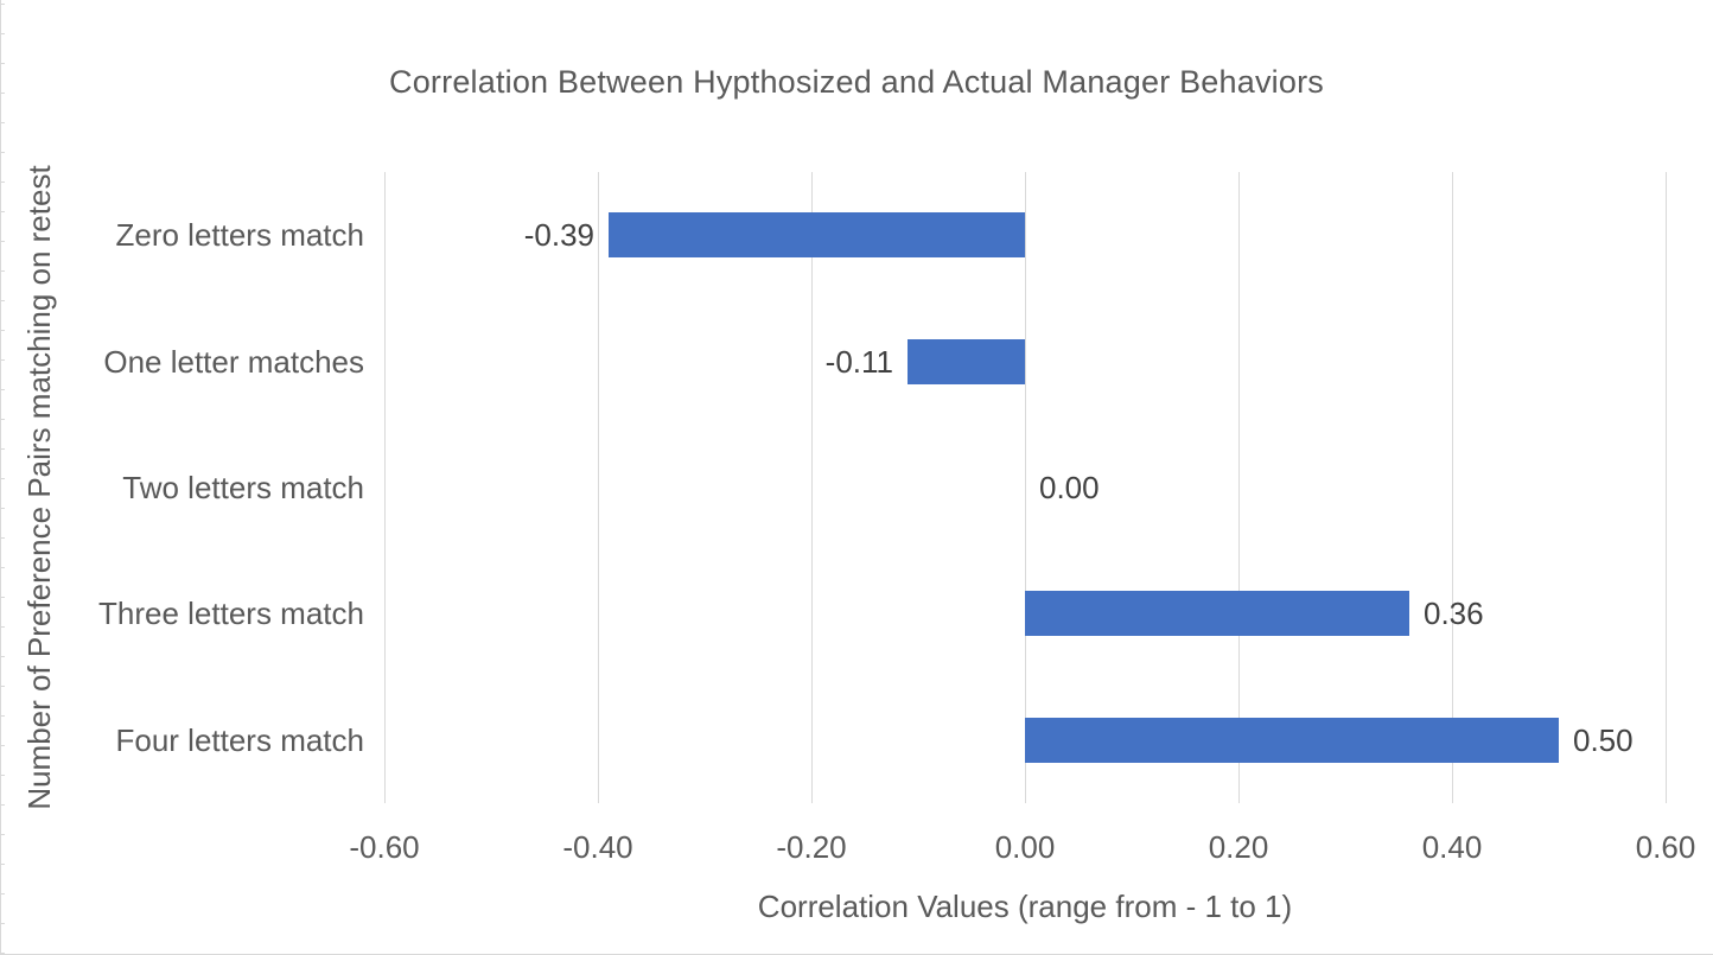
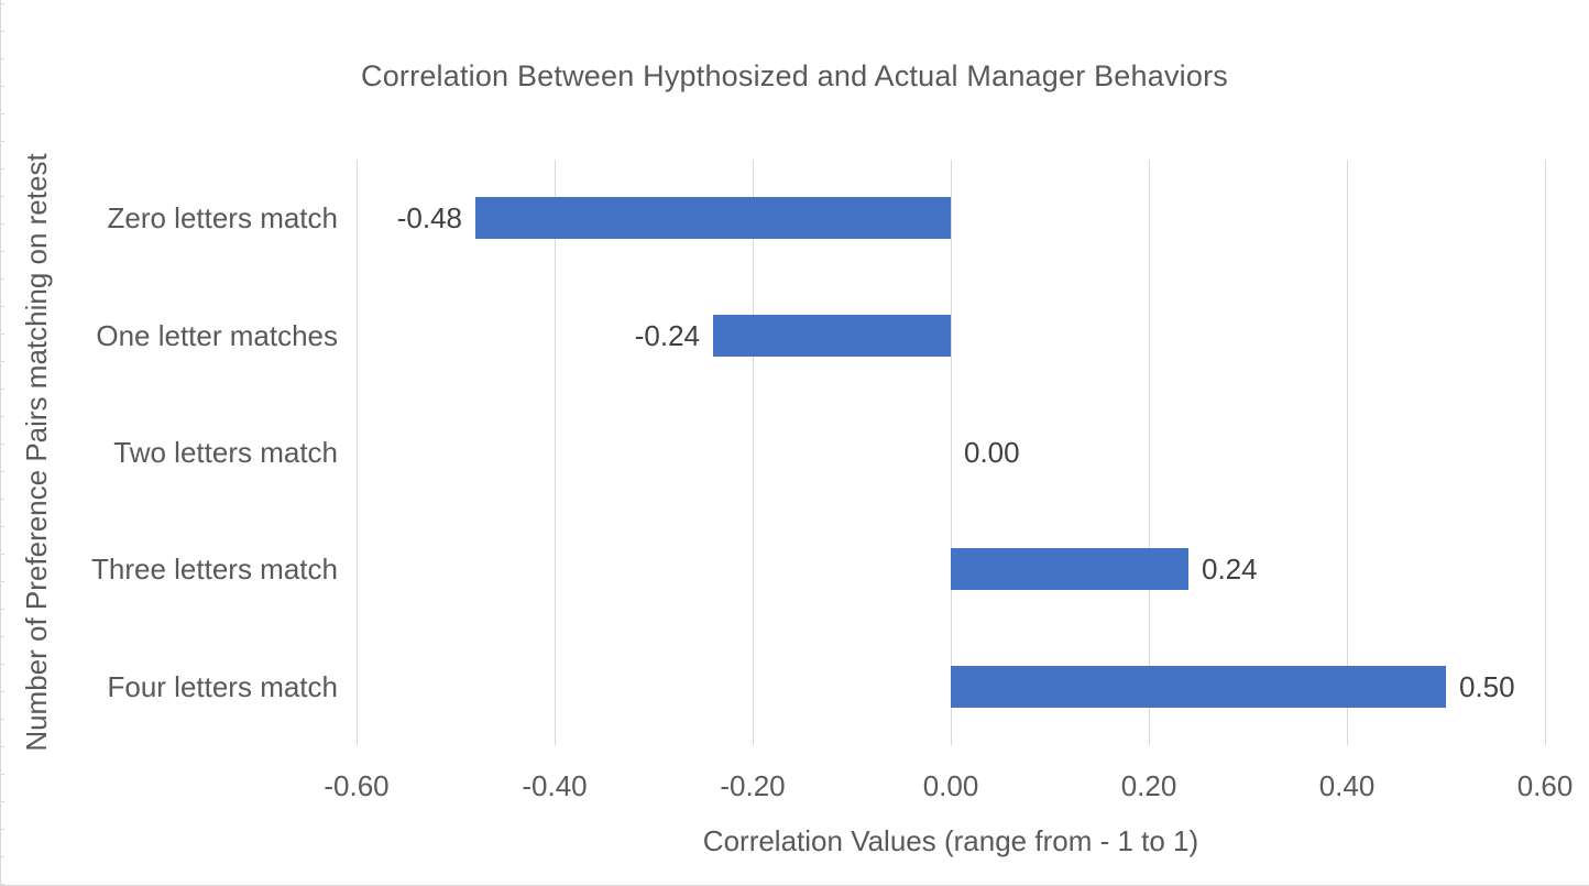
Zero letters match: -0.39 -> -0.48
One letter matches: -0.11 -> -0.24
Three letters match: 0.36 -> 0.24
